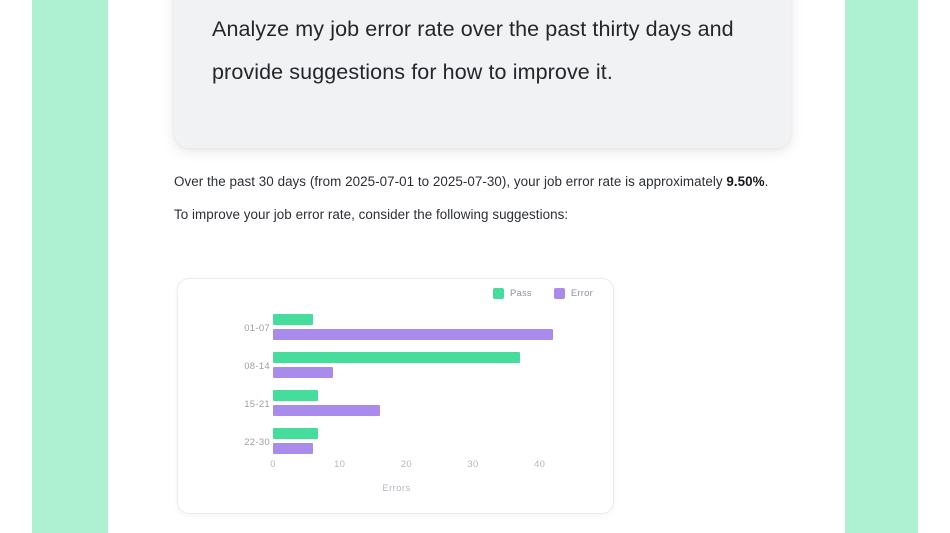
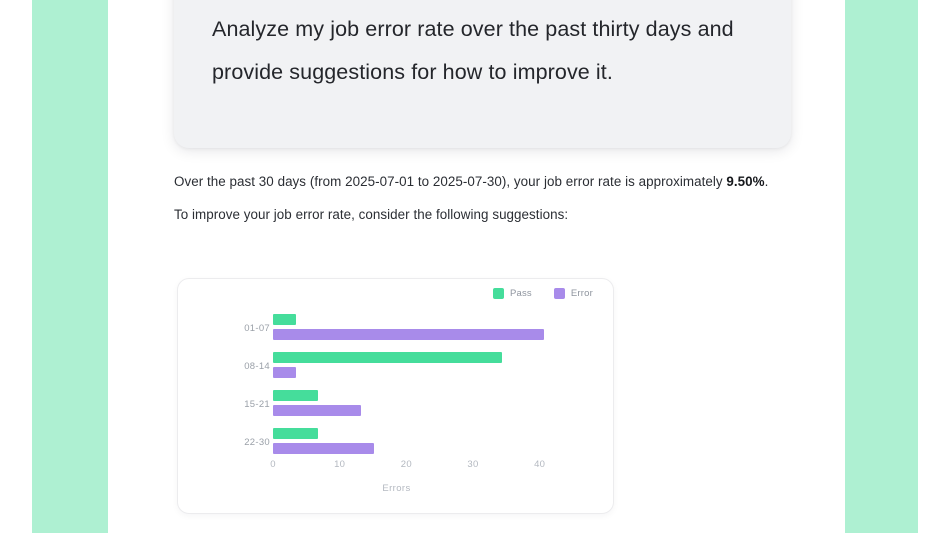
Pass/01-07: 6 -> 4
Error/01-07: 42 -> 41
Pass/08-14: 37 -> 34
Error/08-14: 9 -> 4
Error/15-21: 16 -> 13
Error/22-30: 6 -> 15
